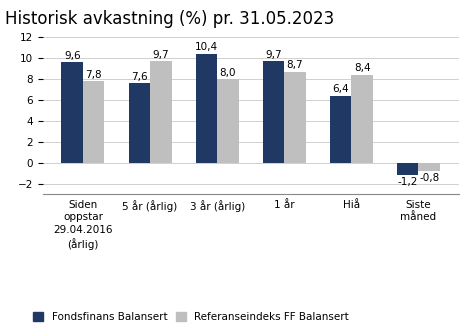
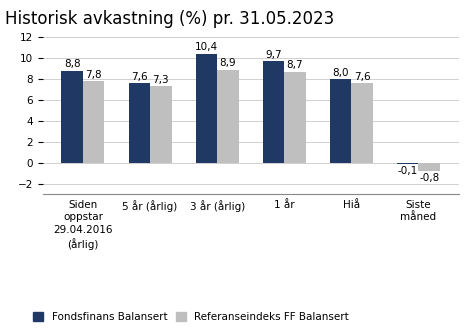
Fondsfinans Balansert/Siden oppstar 29.04.2016 (årlig): 9,6 -> 8,8
Referanseindeks FF Balansert/5 år (årlig): 9,7 -> 7,3
Referanseindeks FF Balansert/3 år (årlig): 8,0 -> 8,9
Fondsfinans Balansert/Hiå: 6,4 -> 8,0
Referanseindeks FF Balansert/Hiå: 8,4 -> 7,6
Fondsfinans Balansert/Siste måned: -1,2 -> -0,1
